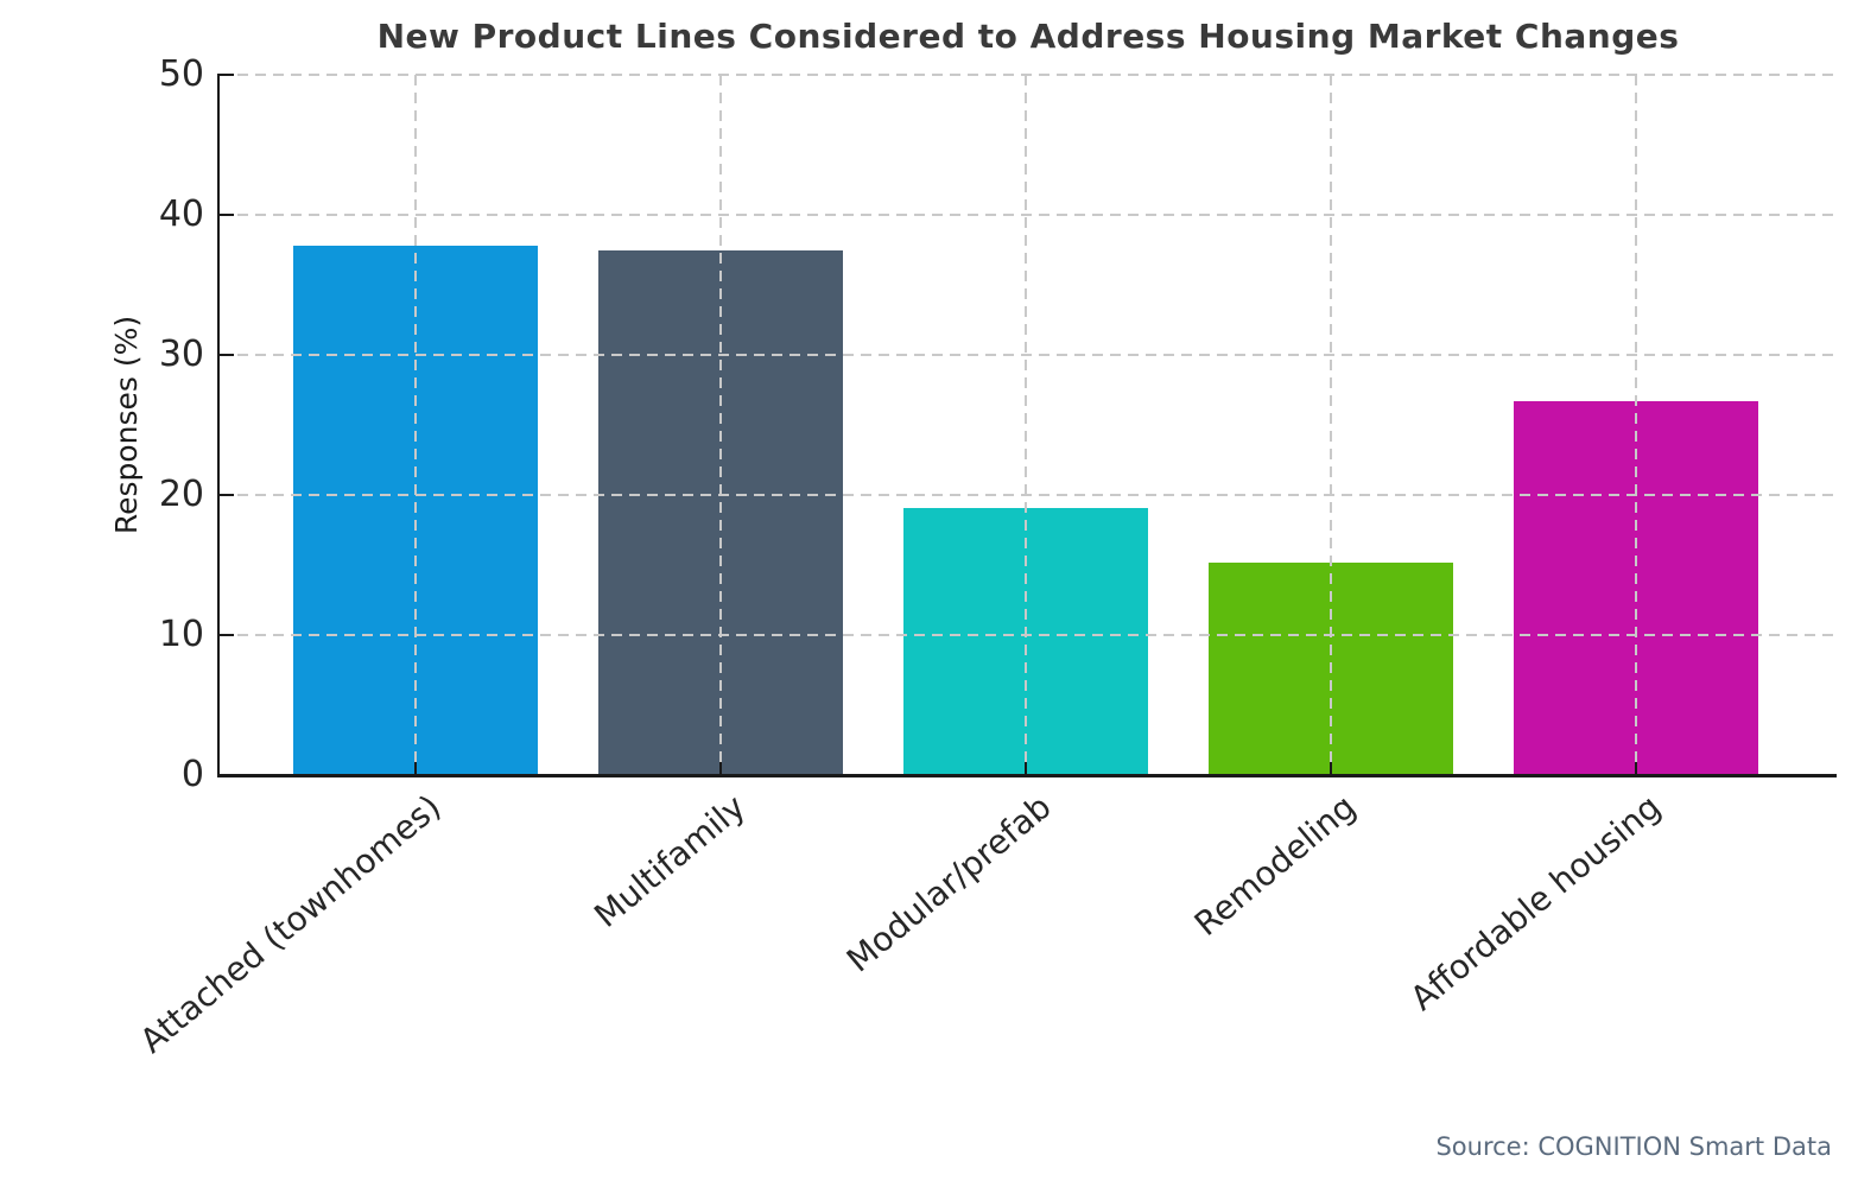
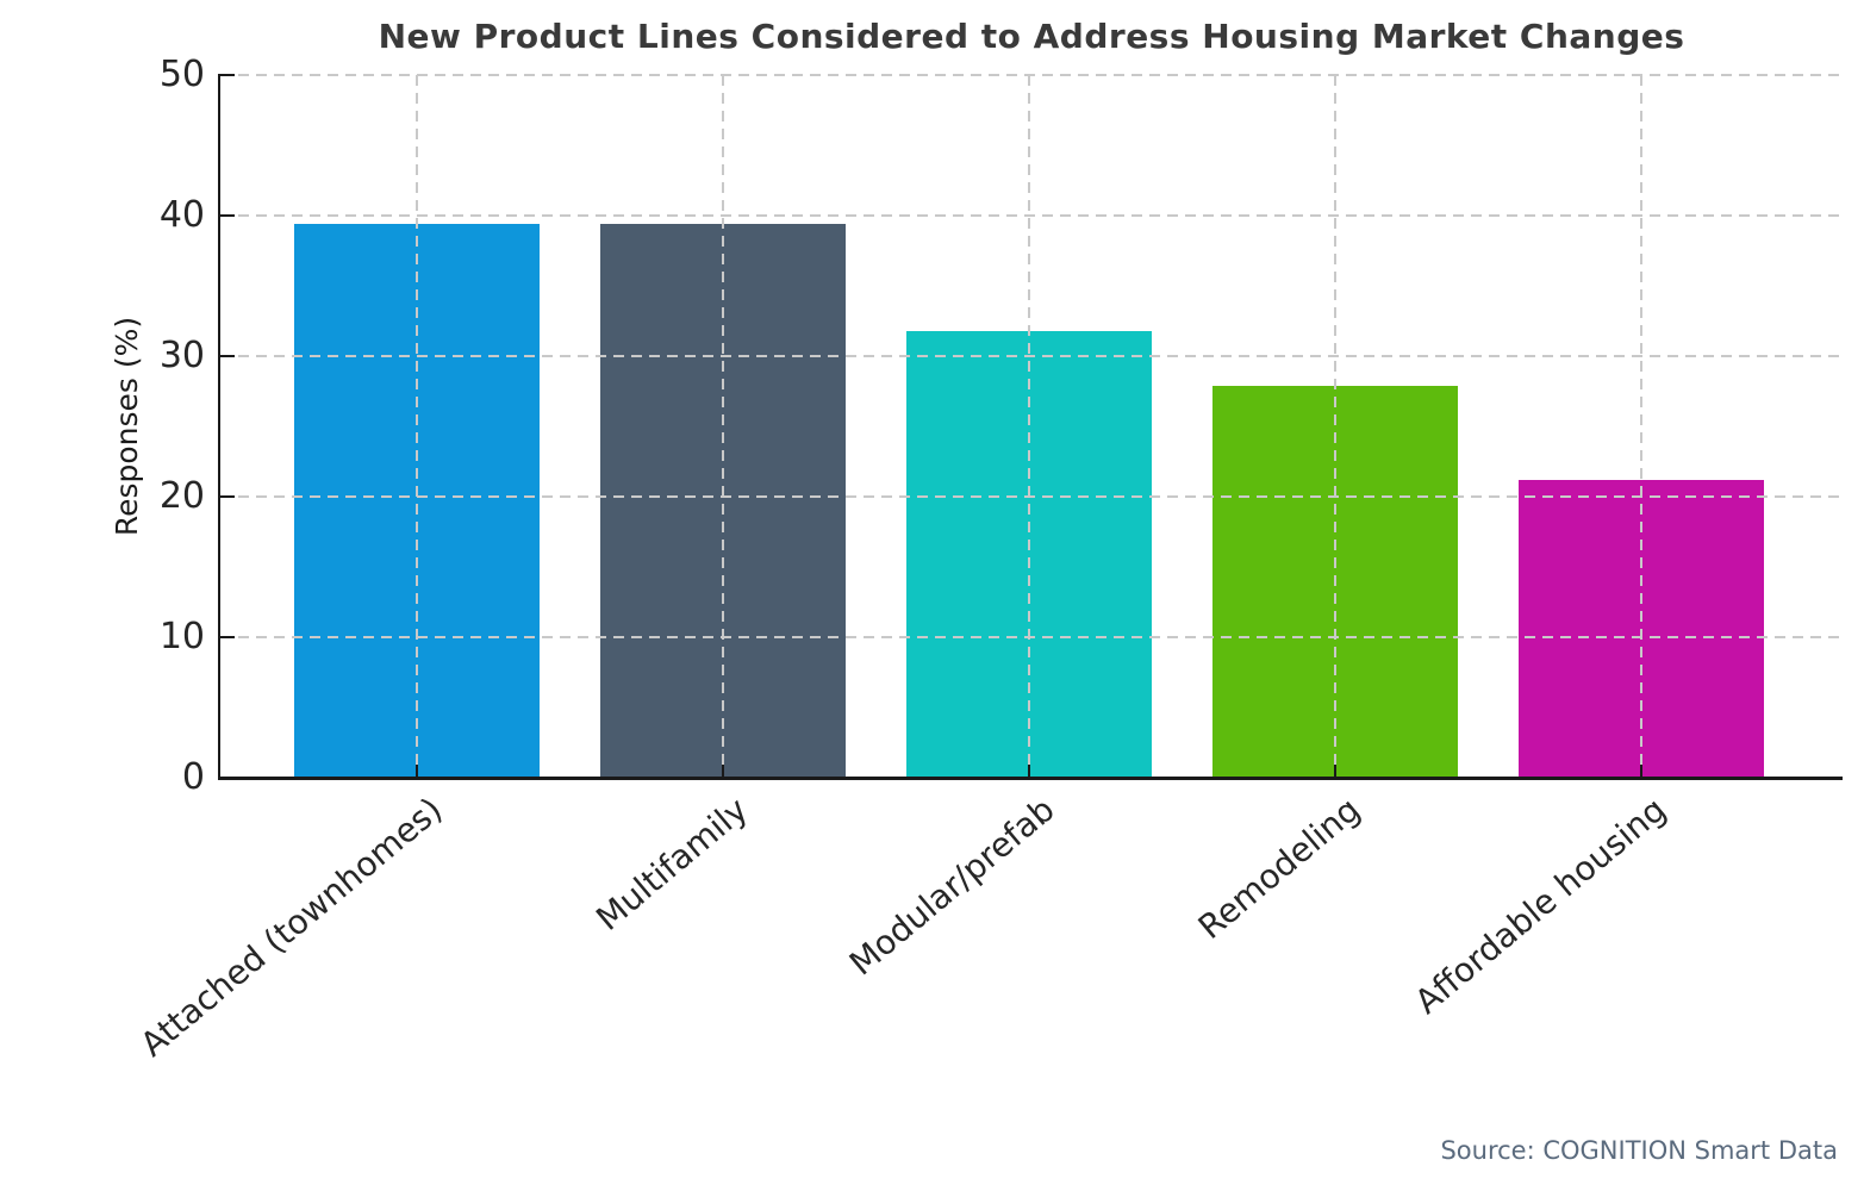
Attached (townhomes): 37.8 -> 39.4
Multifamily: 37.5 -> 39.4
Modular/prefab: 19.1 -> 31.8
Remodeling: 15.2 -> 27.9
Affordable housing: 26.7 -> 21.2
